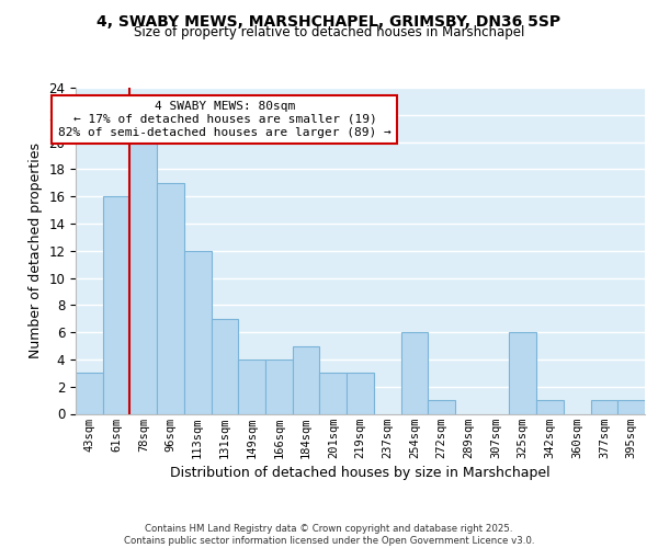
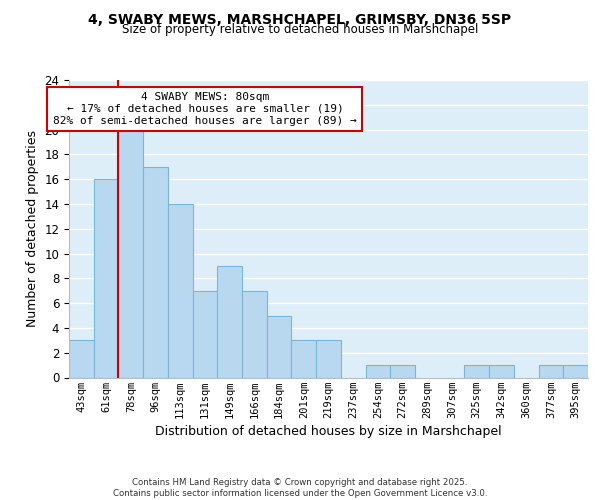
113sqm: 12 -> 14
149sqm: 4 -> 9
166sqm: 4 -> 7
254sqm: 6 -> 1
325sqm: 6 -> 1
